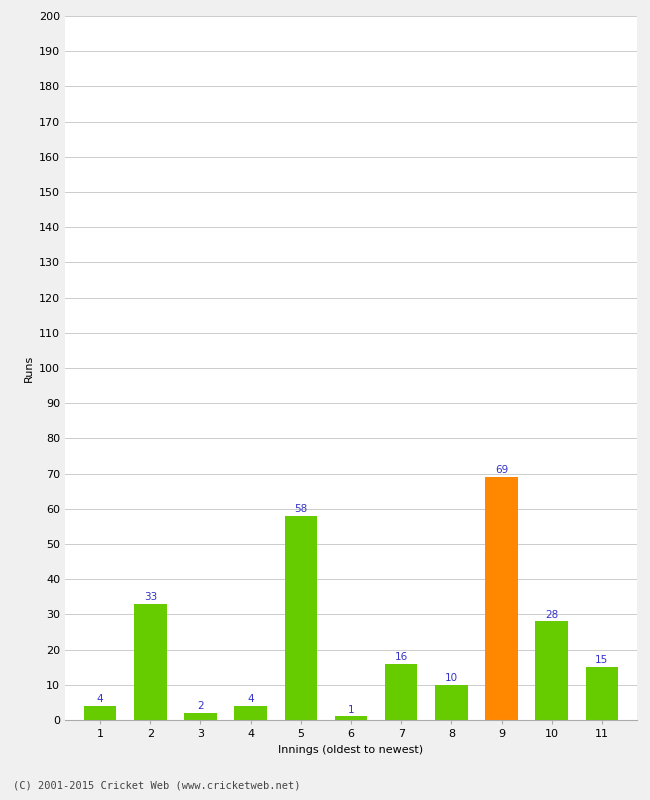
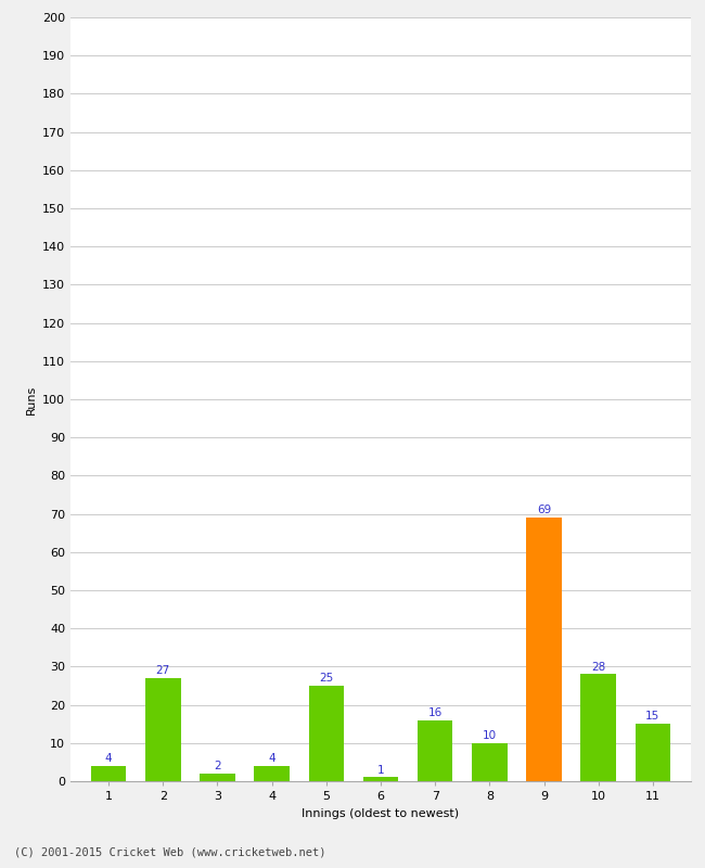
2: 33 -> 27
5: 58 -> 25
